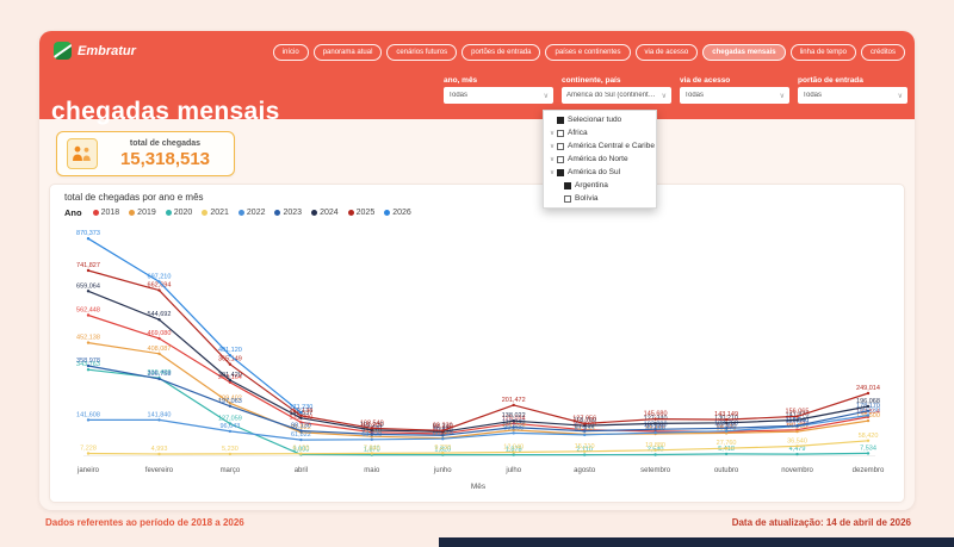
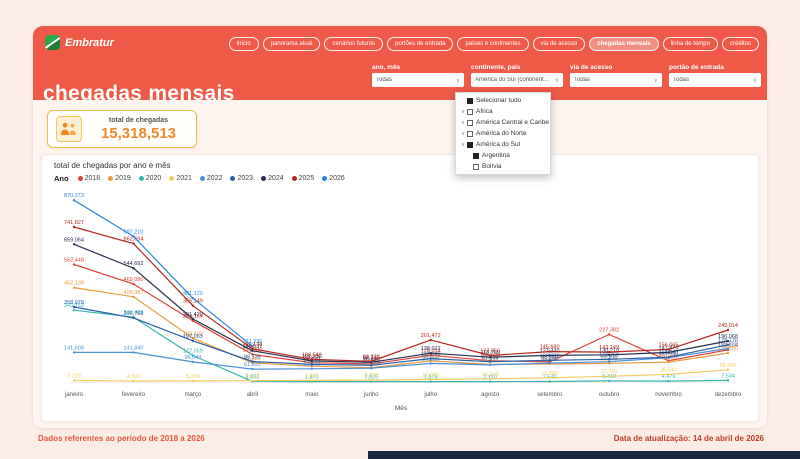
2018/outubro: 94,540 -> 227,382
